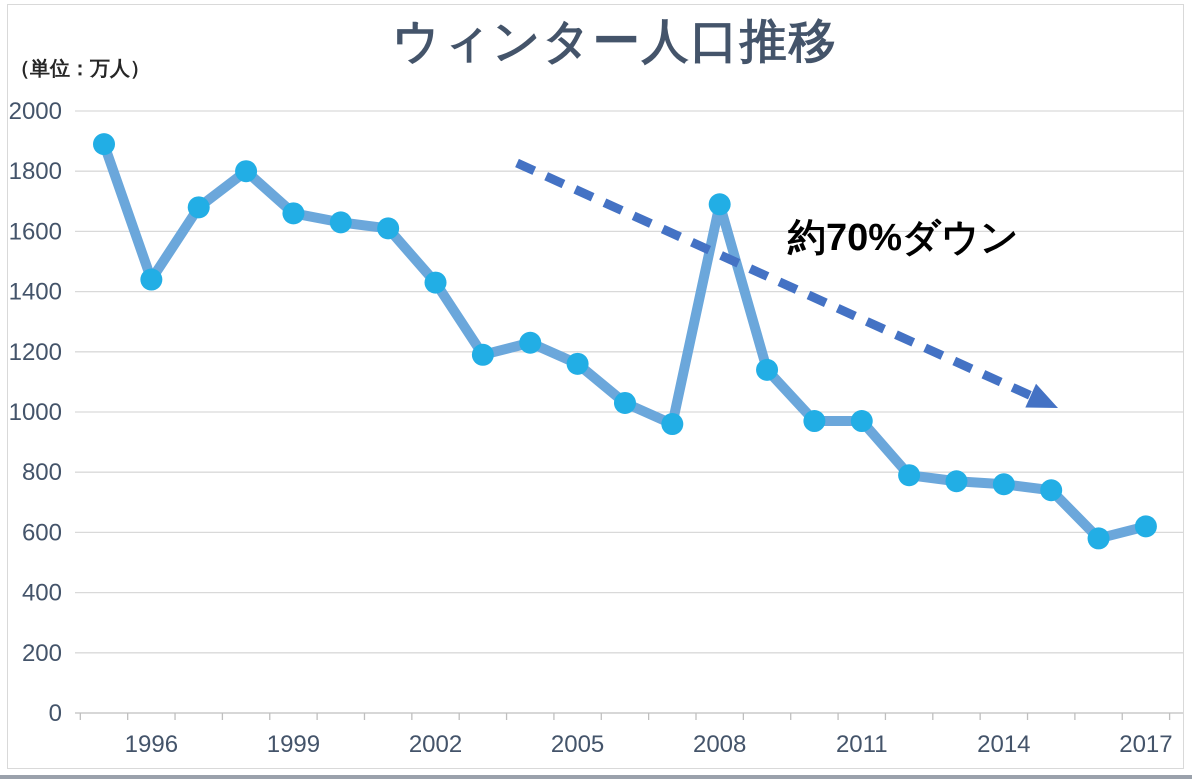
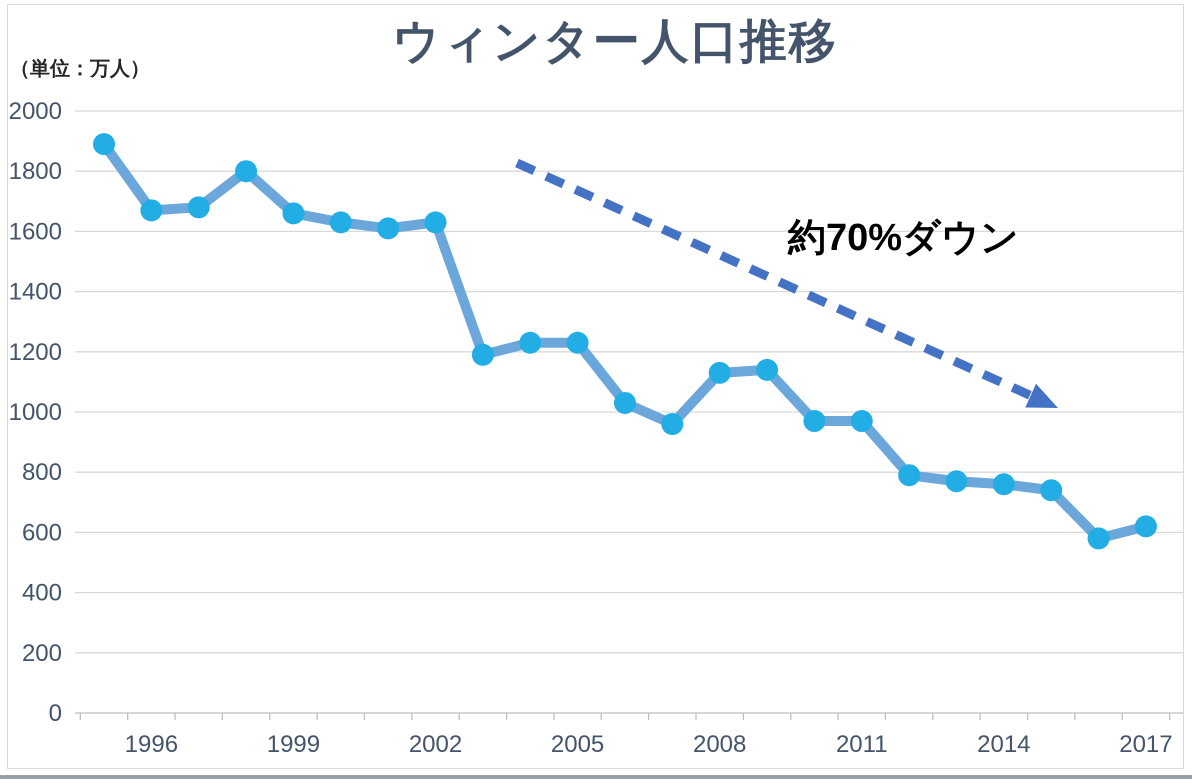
1996: 1440 -> 1670
2002: 1430 -> 1630
2005: 1160 -> 1230
2008: 1690 -> 1130
